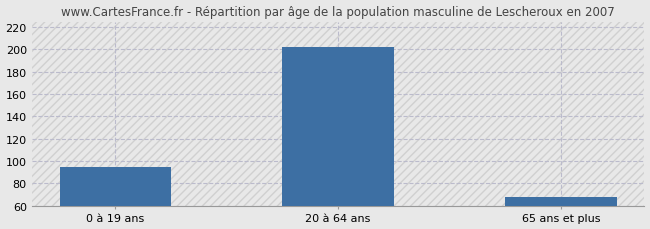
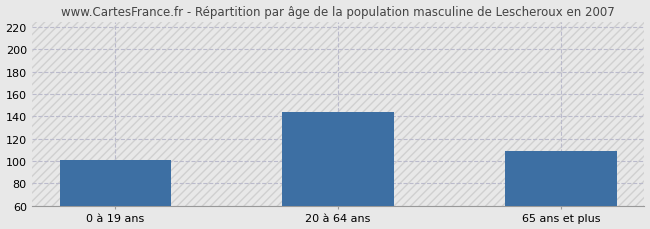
0 à 19 ans: 95 -> 101
20 à 64 ans: 202 -> 144
65 ans et plus: 68 -> 109
